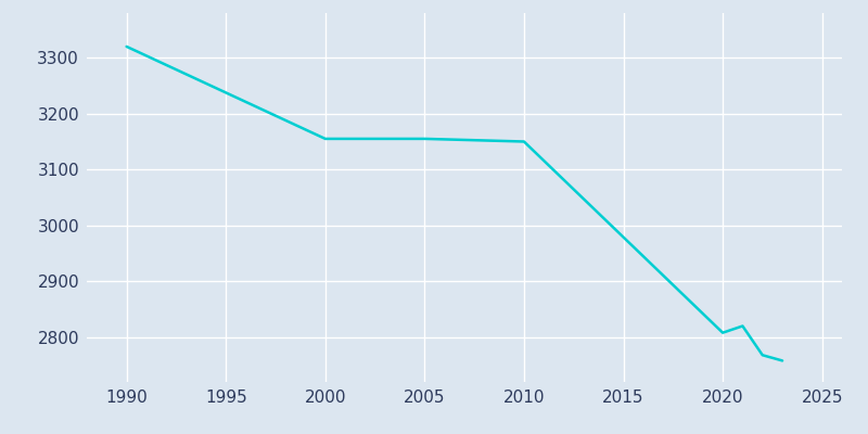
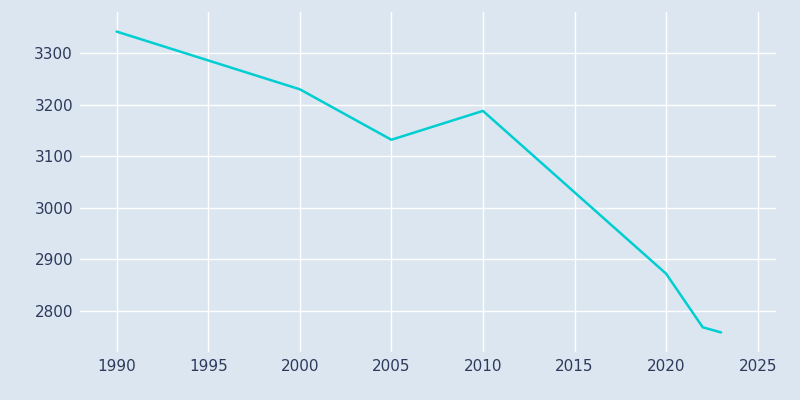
1990: 3320 -> 3342
2000: 3155 -> 3230
2005: 3155 -> 3132
2010: 3150 -> 3188
2020: 2808 -> 2872
